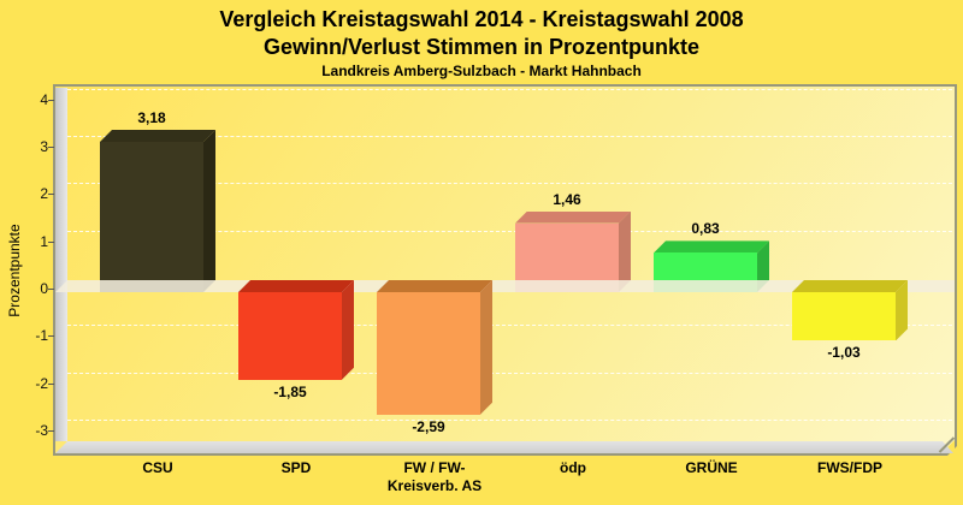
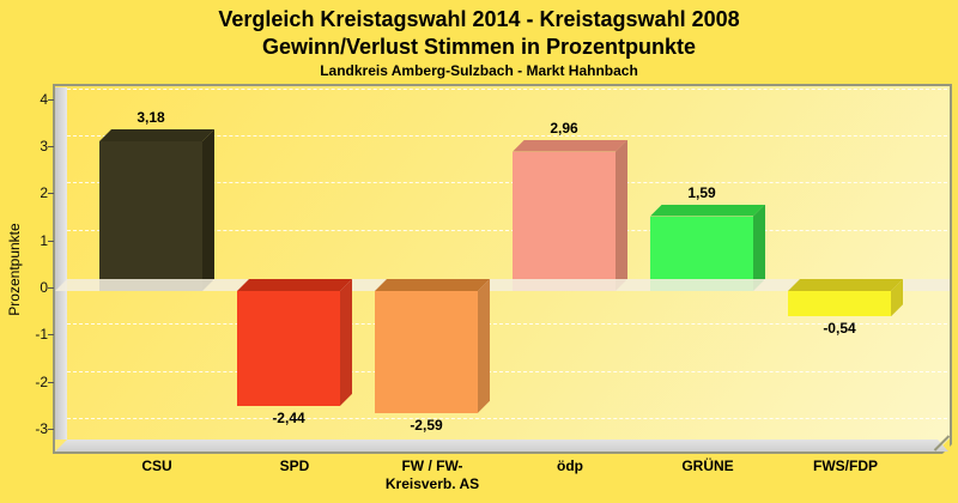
SPD: -1,85 -> -2,44
ödp: 1,46 -> 2,96
GRÜNE: 0,83 -> 1,59
FWS/FDP: -1,03 -> -0,54
